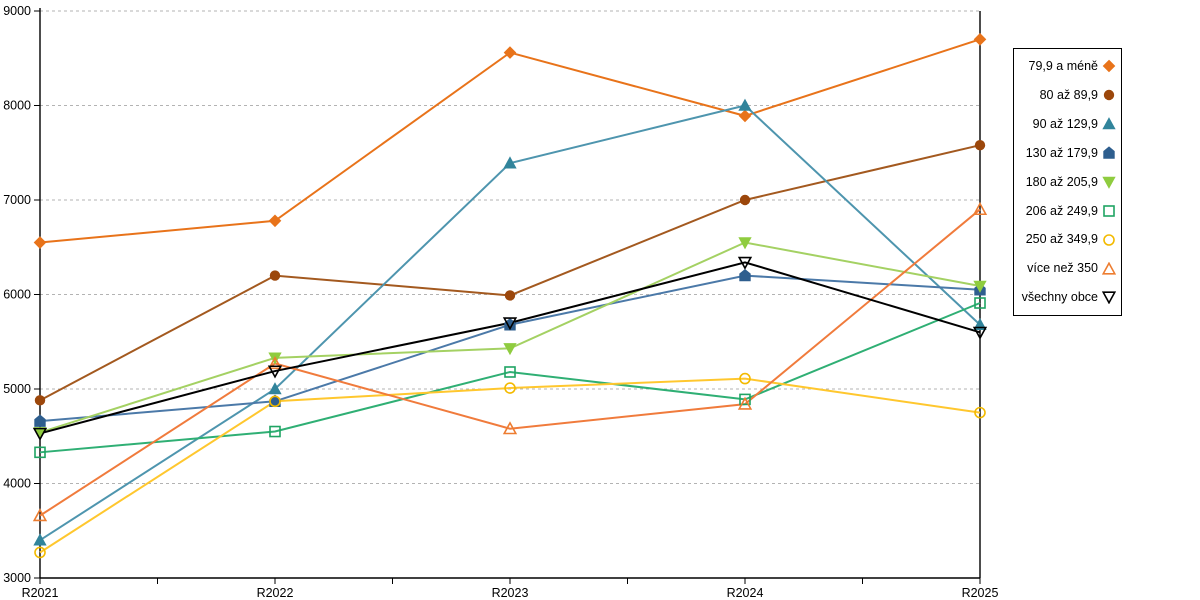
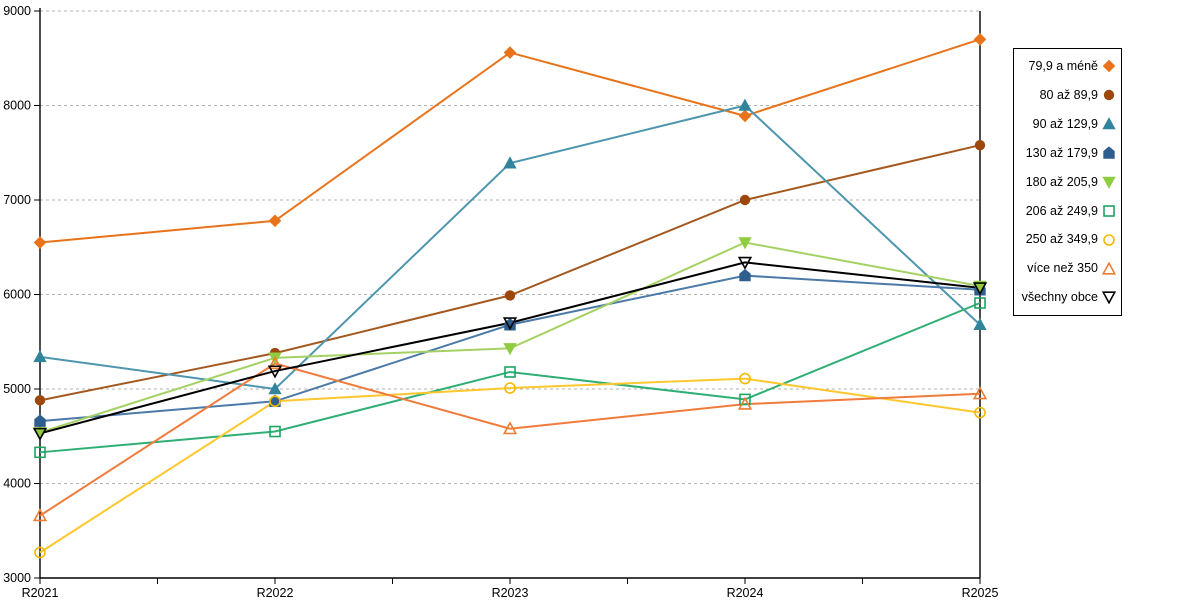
90 až 129,9/R2021: 3400 -> 5300
80 až 89,9/R2022: 6200 -> 5400
více než 350/R2025: 6900 -> 5000
všechny obce/R2025: 5600 -> 6100
